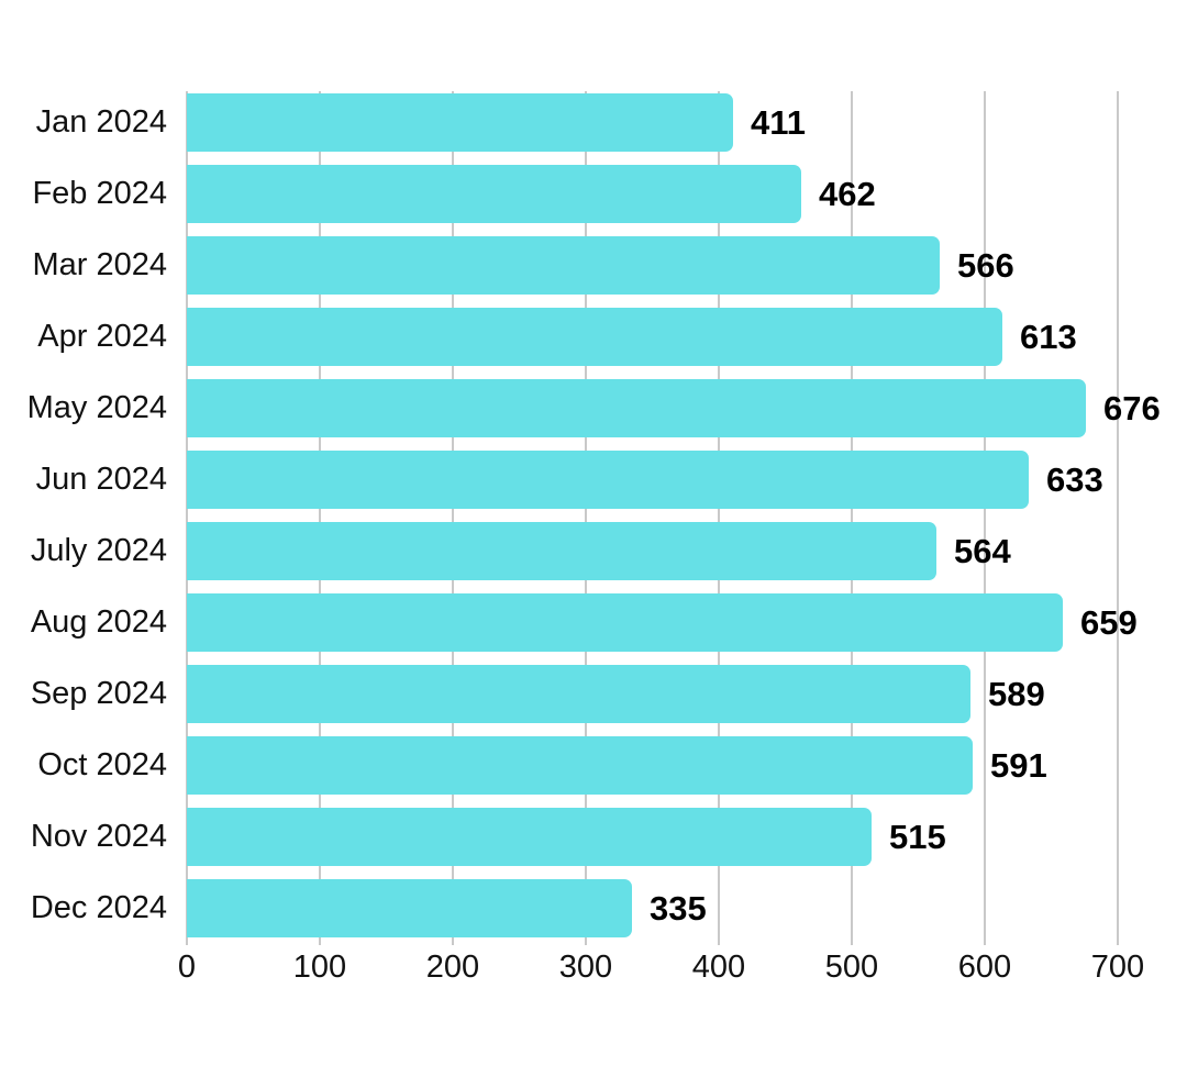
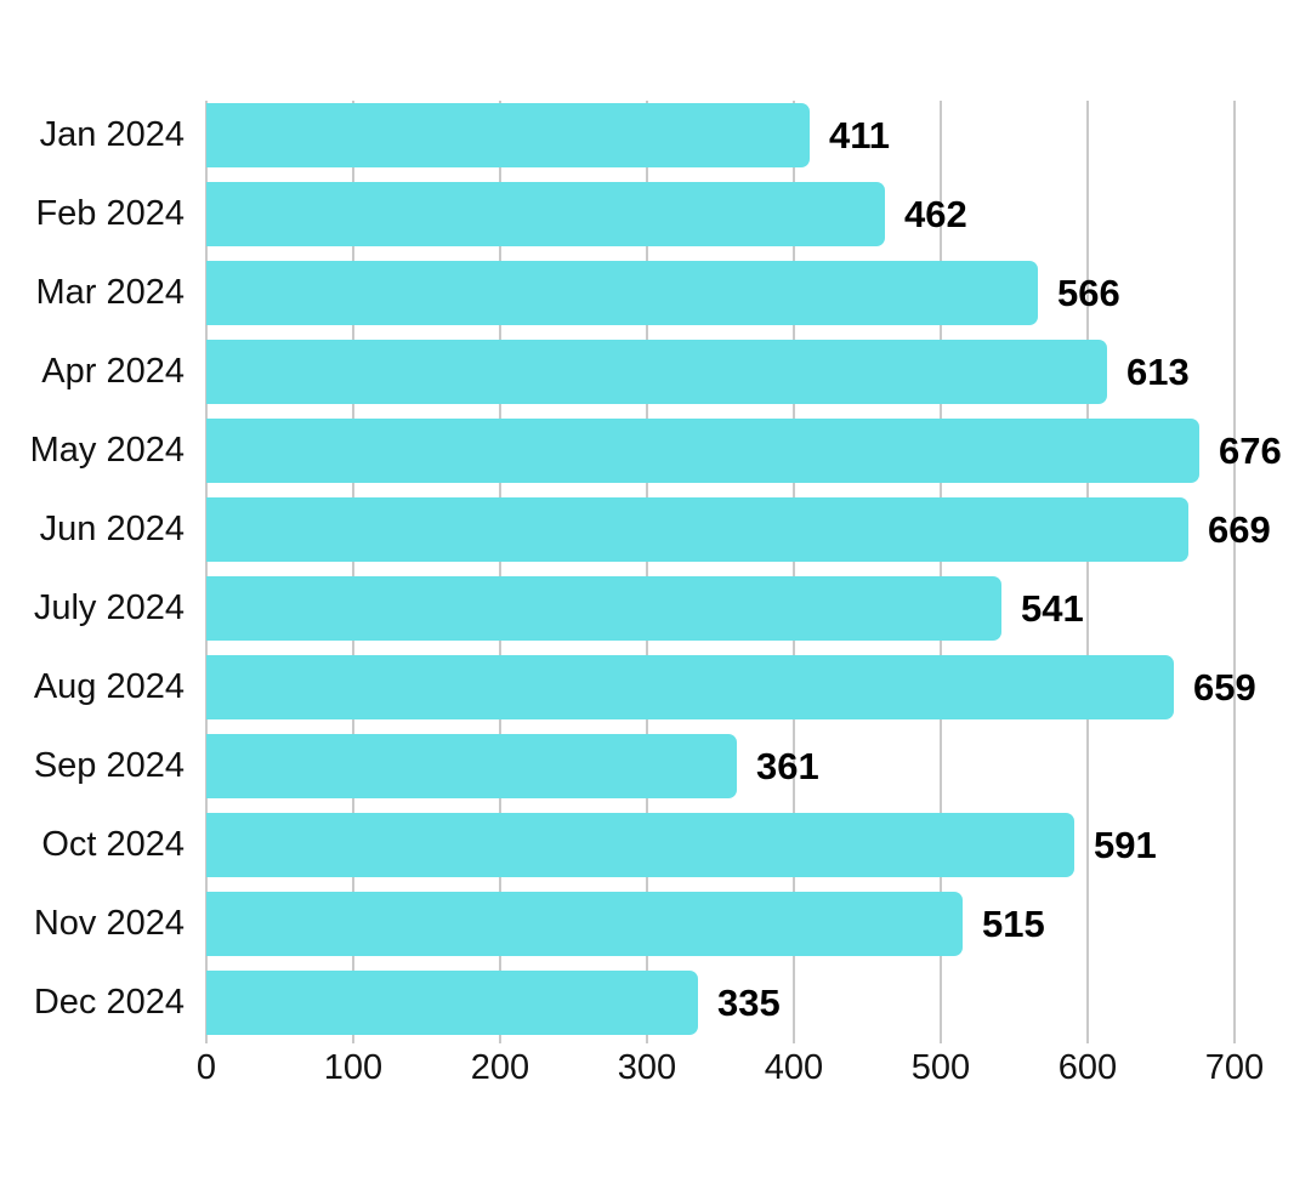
Jun 2024: 633 -> 669
July 2024: 564 -> 541
Sep 2024: 589 -> 361
